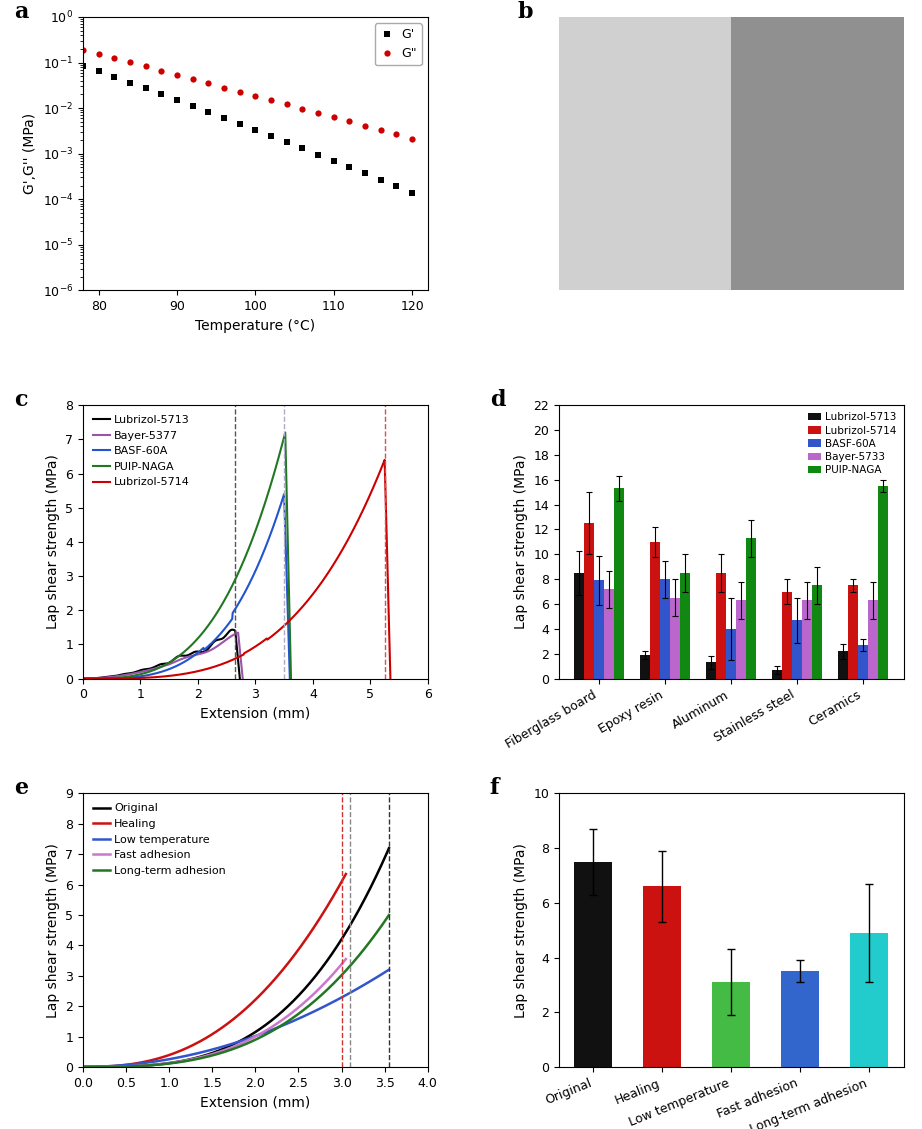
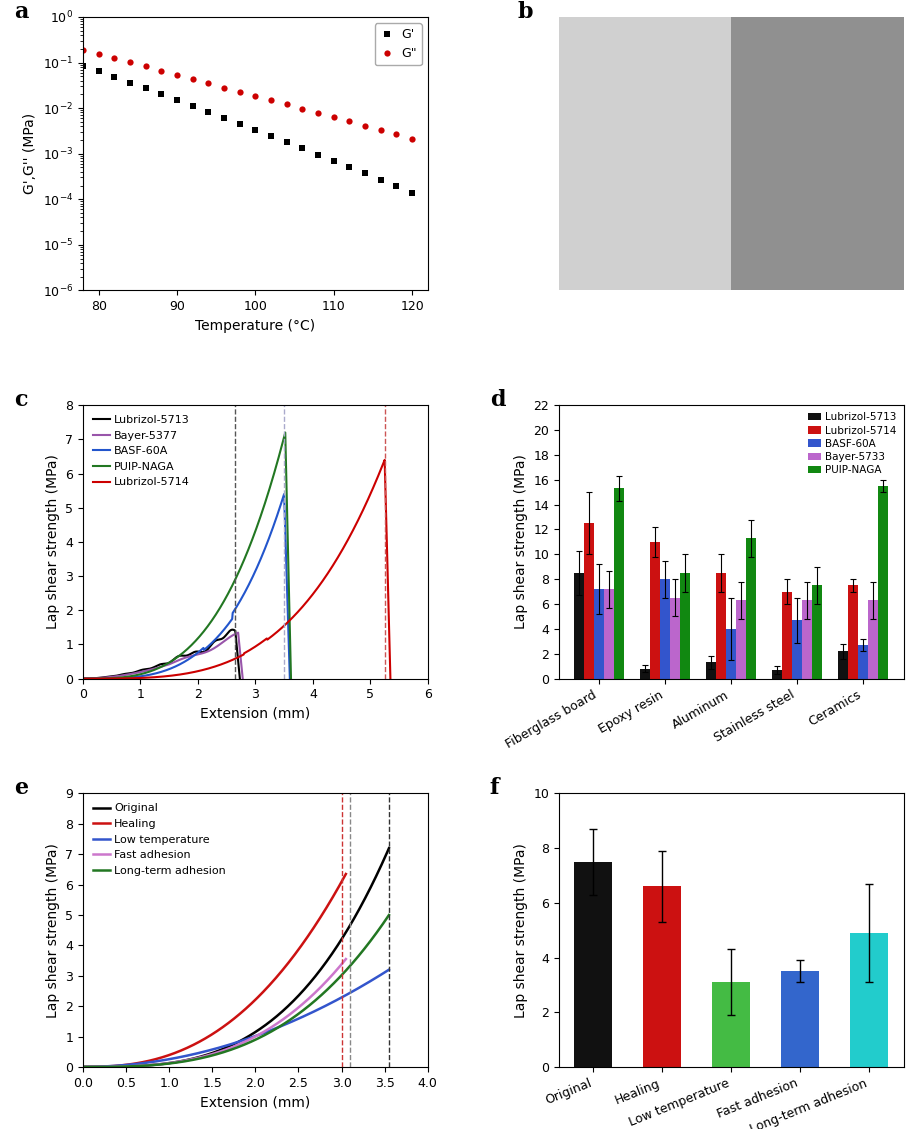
BASF-60A/Fiberglass board: 7.9 -> 7.2
Lubrizol-5713/Epoxy resin: 1.9 -> 0.8
